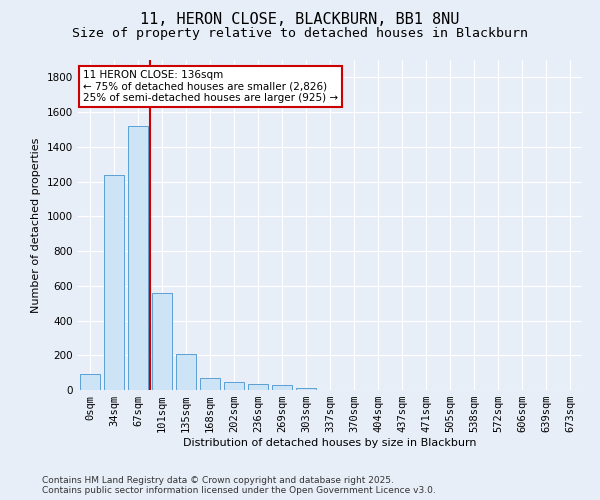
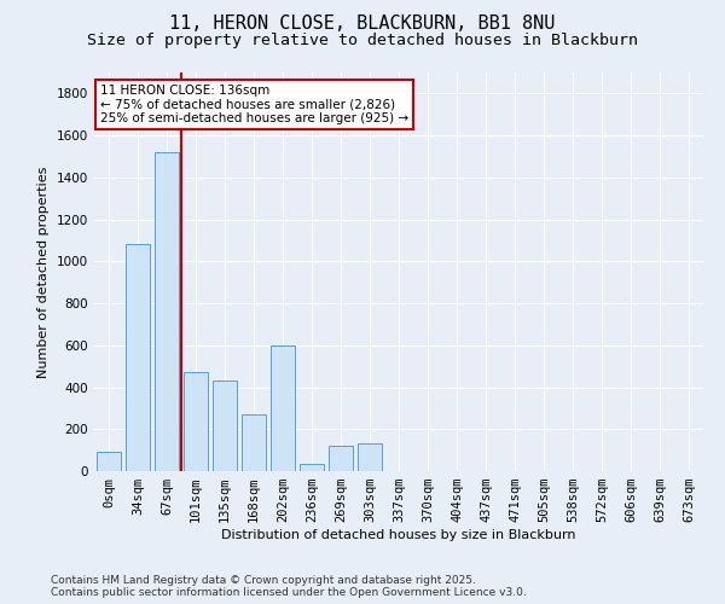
34sqm: 1240 -> 1080
101sqm: 560 -> 470
135sqm: 210 -> 430
168sqm: 70 -> 270
202sqm: 50 -> 600
269sqm: 30 -> 120
303sqm: 10 -> 130
